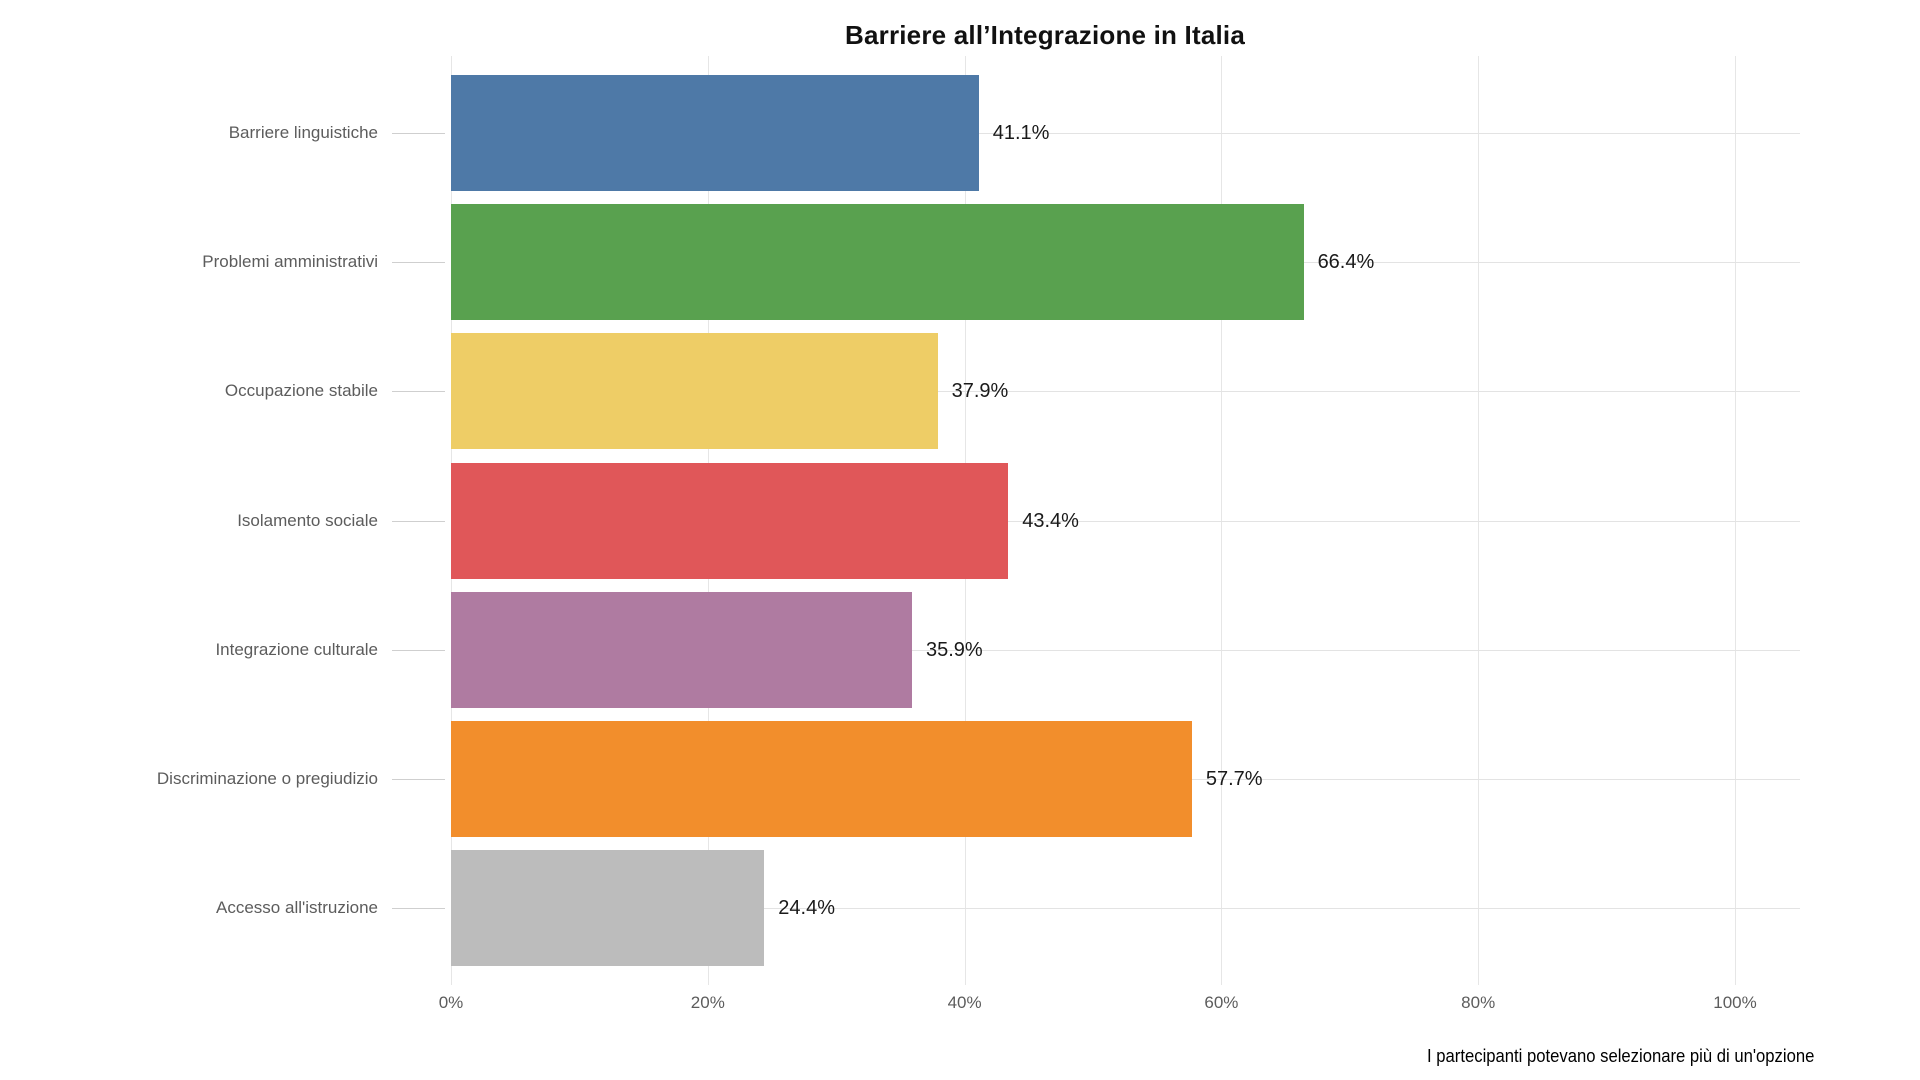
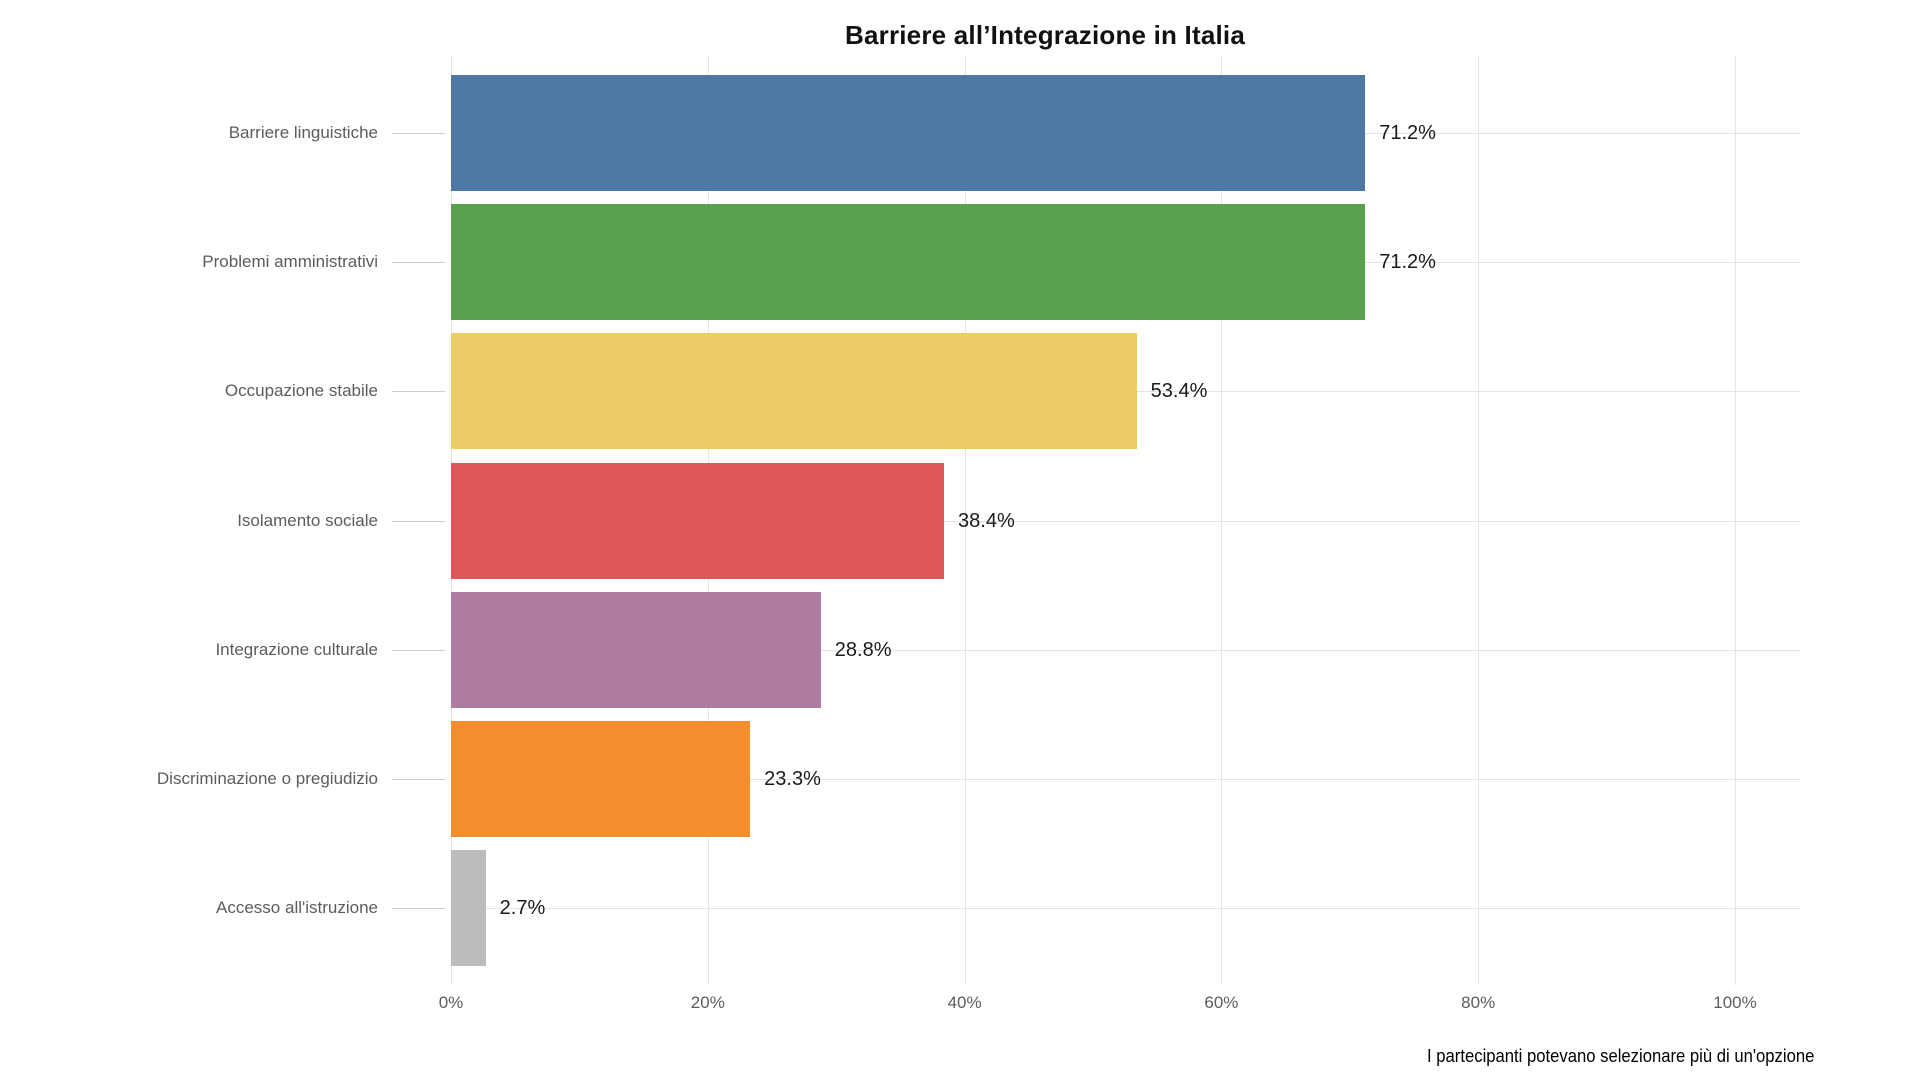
Barriere linguistiche: 41.1% -> 71.2%
Problemi amministrativi: 66.4% -> 71.2%
Occupazione stabile: 37.9% -> 53.4%
Isolamento sociale: 43.4% -> 38.4%
Integrazione culturale: 35.9% -> 28.8%
Discriminazione o pregiudizio: 57.7% -> 23.3%
Accesso all'istruzione: 24.4% -> 2.7%
